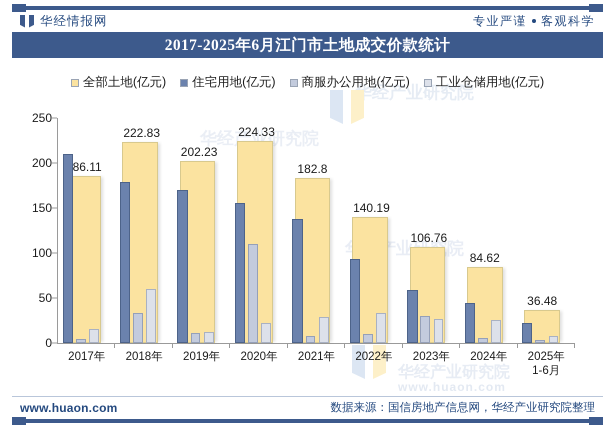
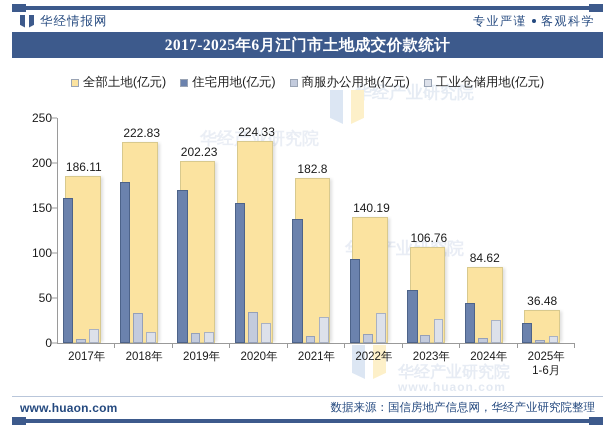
住宅用地(亿元)/2017年: 210 -> 160
工业仓储用地(亿元)/2018年: 60 -> 10
商服办公用地(亿元)/2020年: 110 -> 30
商服办公用地(亿元)/2023年: 30 -> 10
